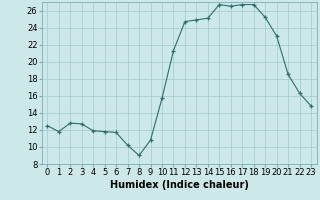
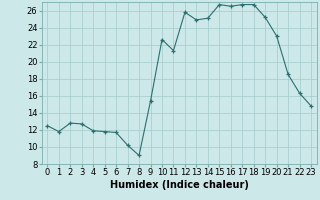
9: 10.8 -> 15.4
10: 15.7 -> 22.6
12: 24.7 -> 25.8
